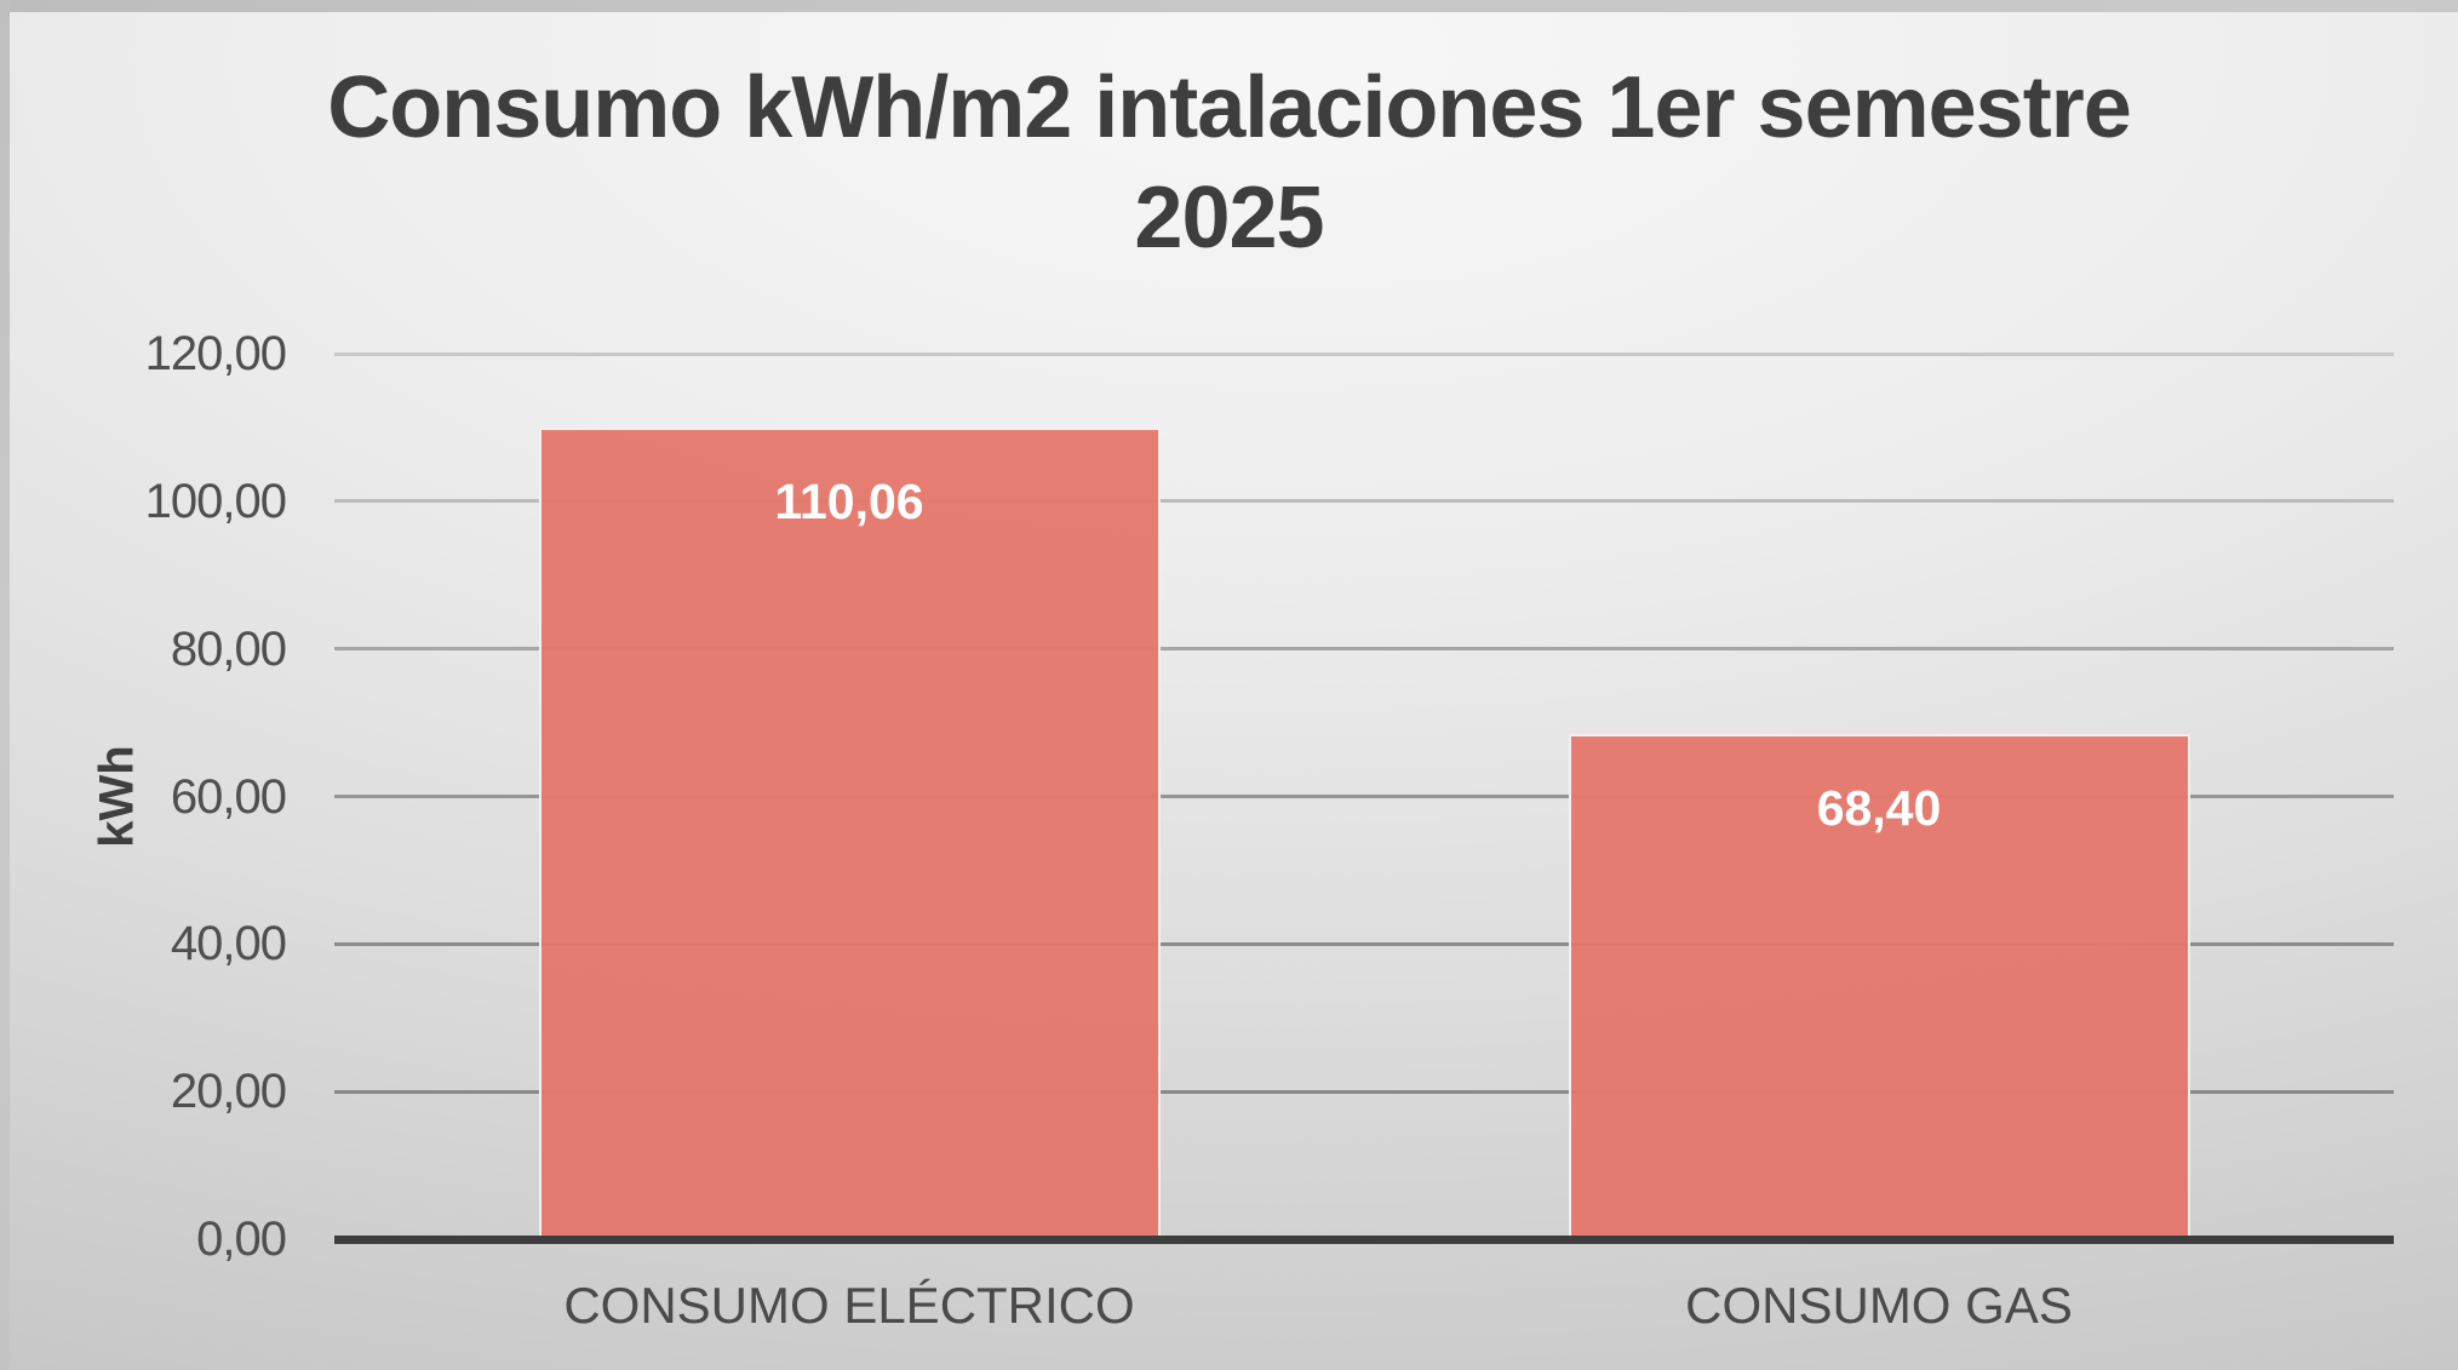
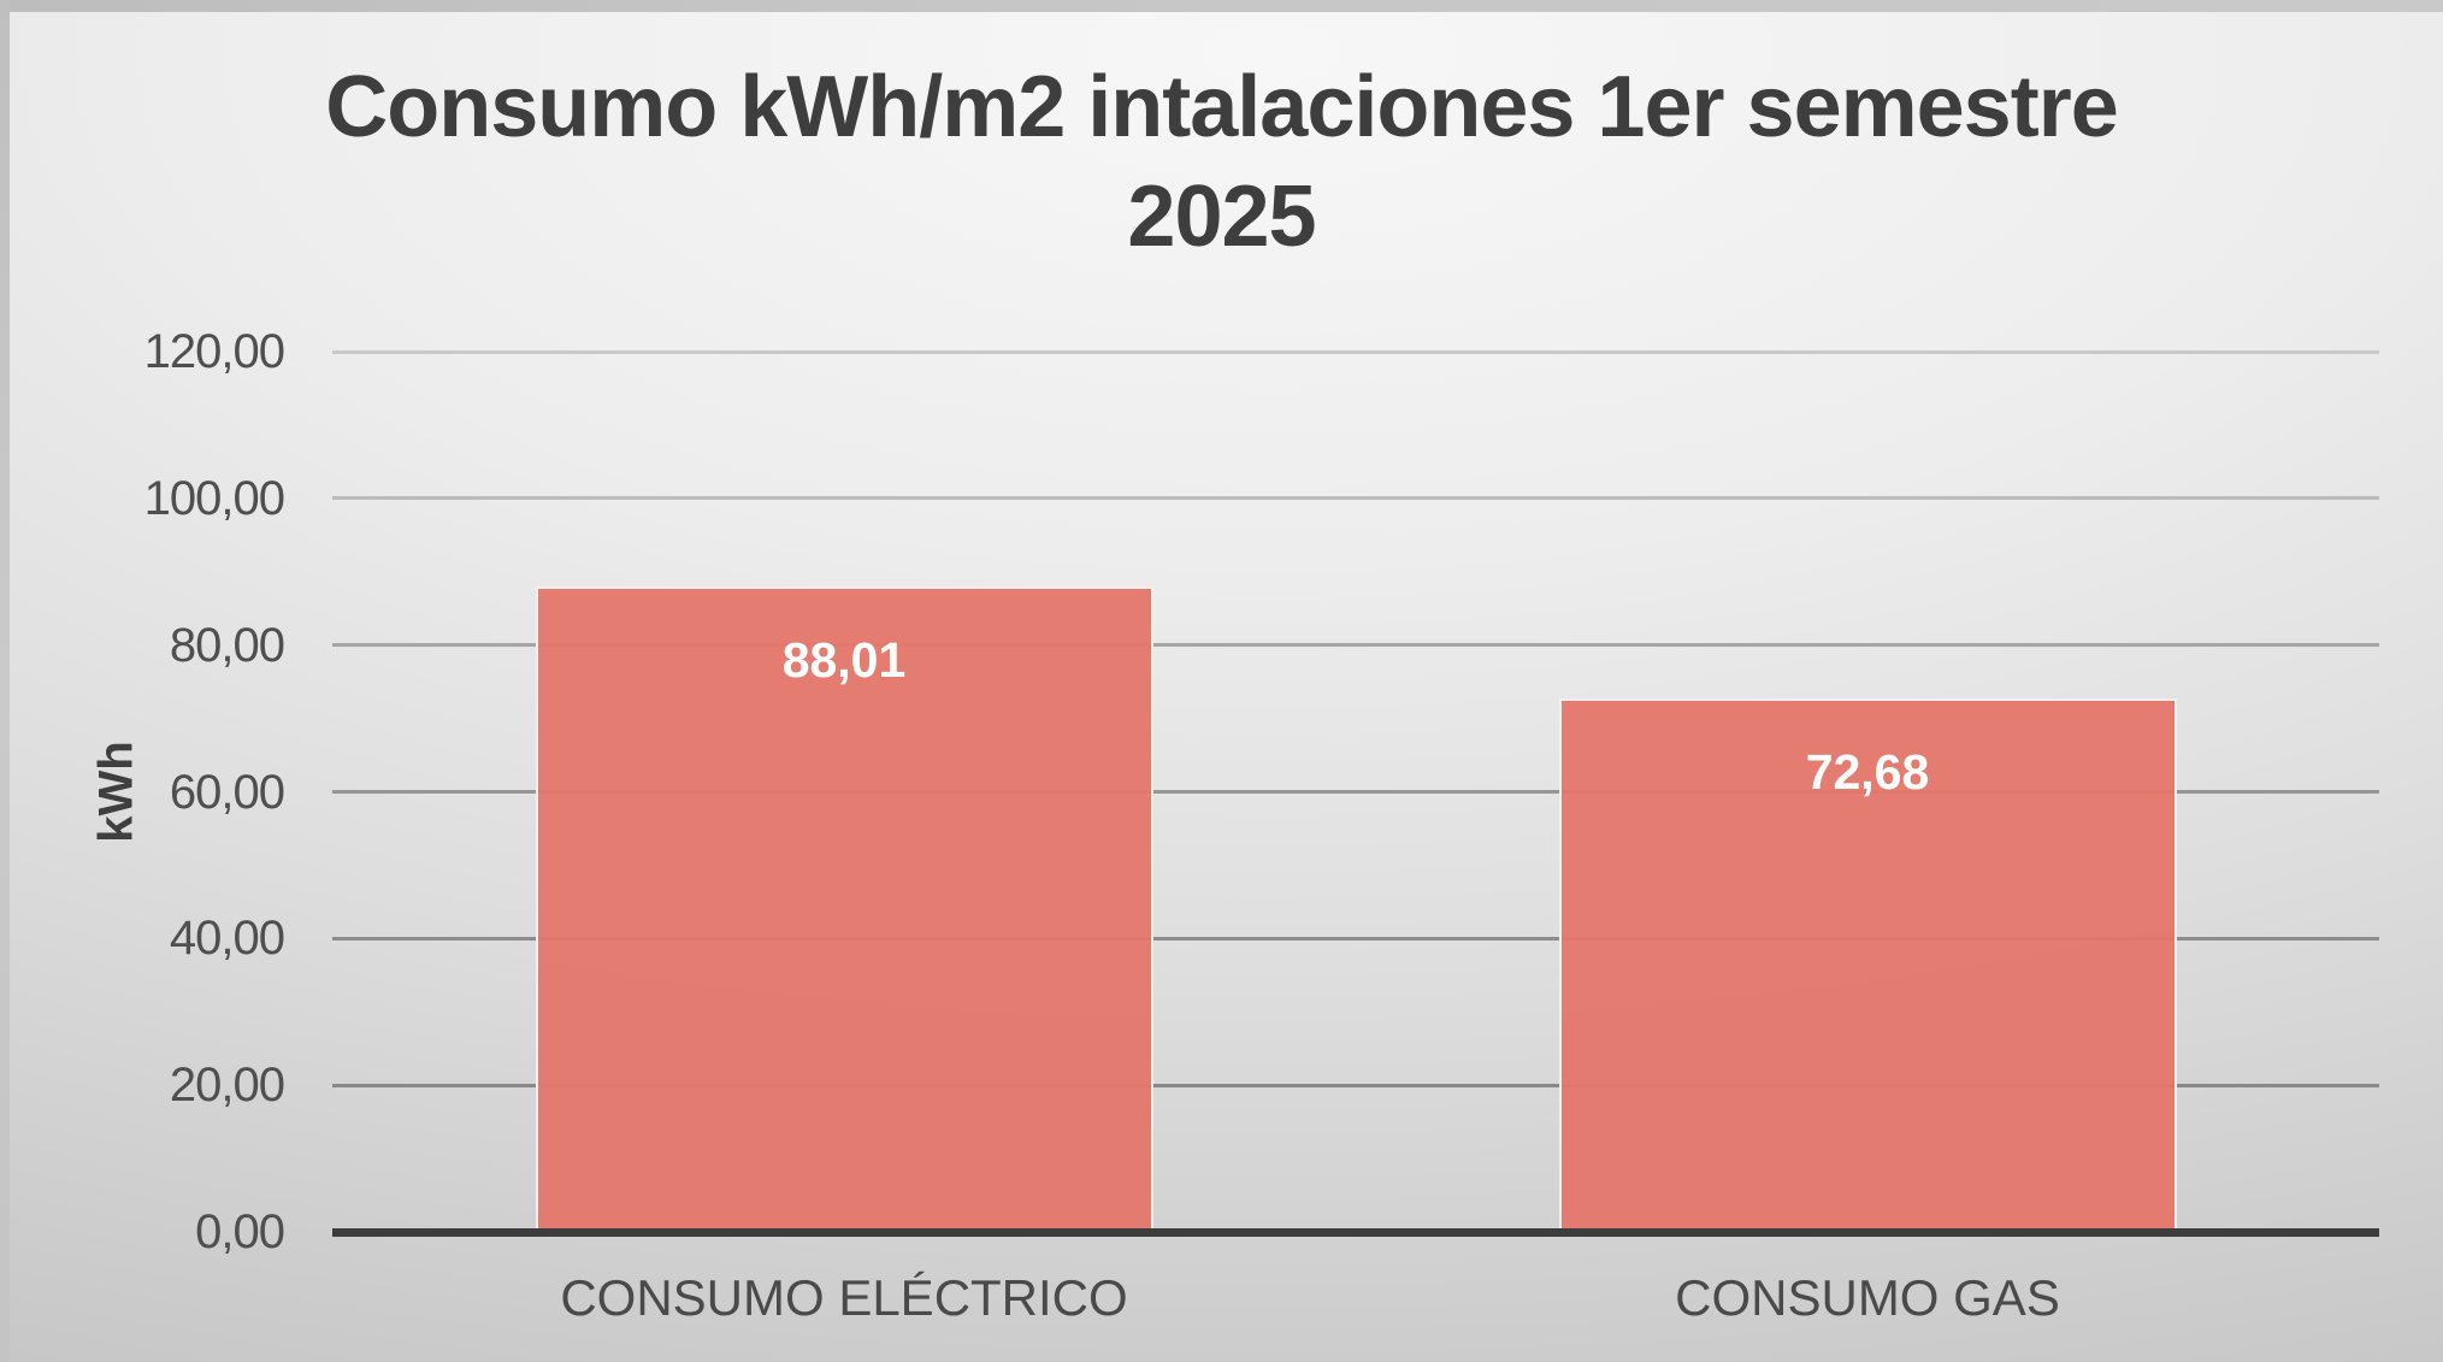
CONSUMO ELÉCTRICO: 110,06 -> 88,01
CONSUMO GAS: 68,40 -> 72,68
